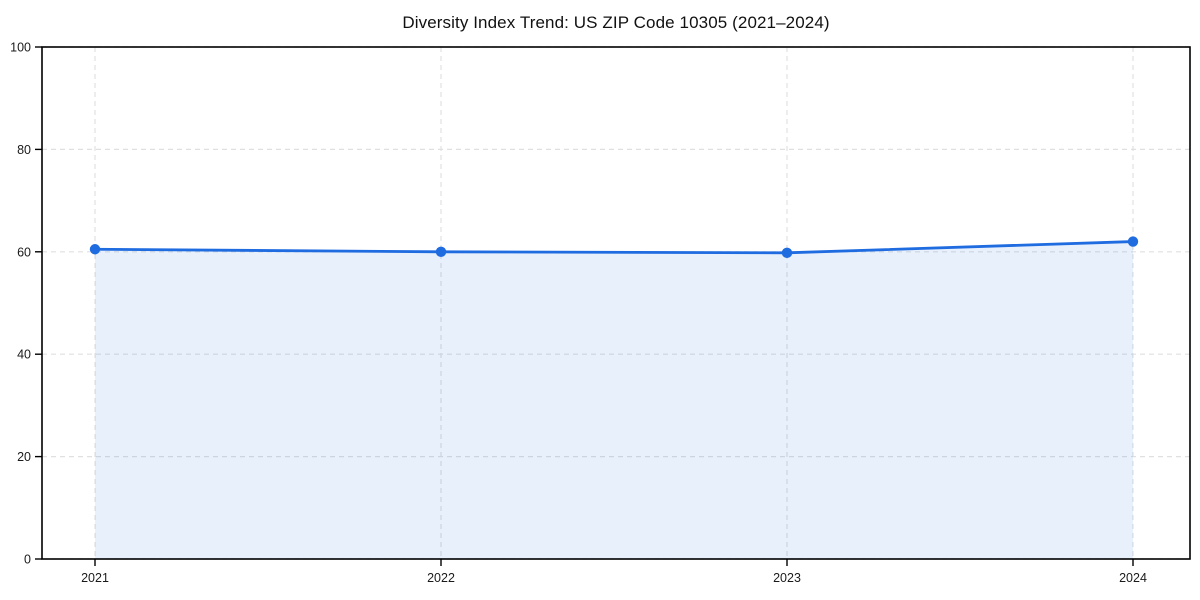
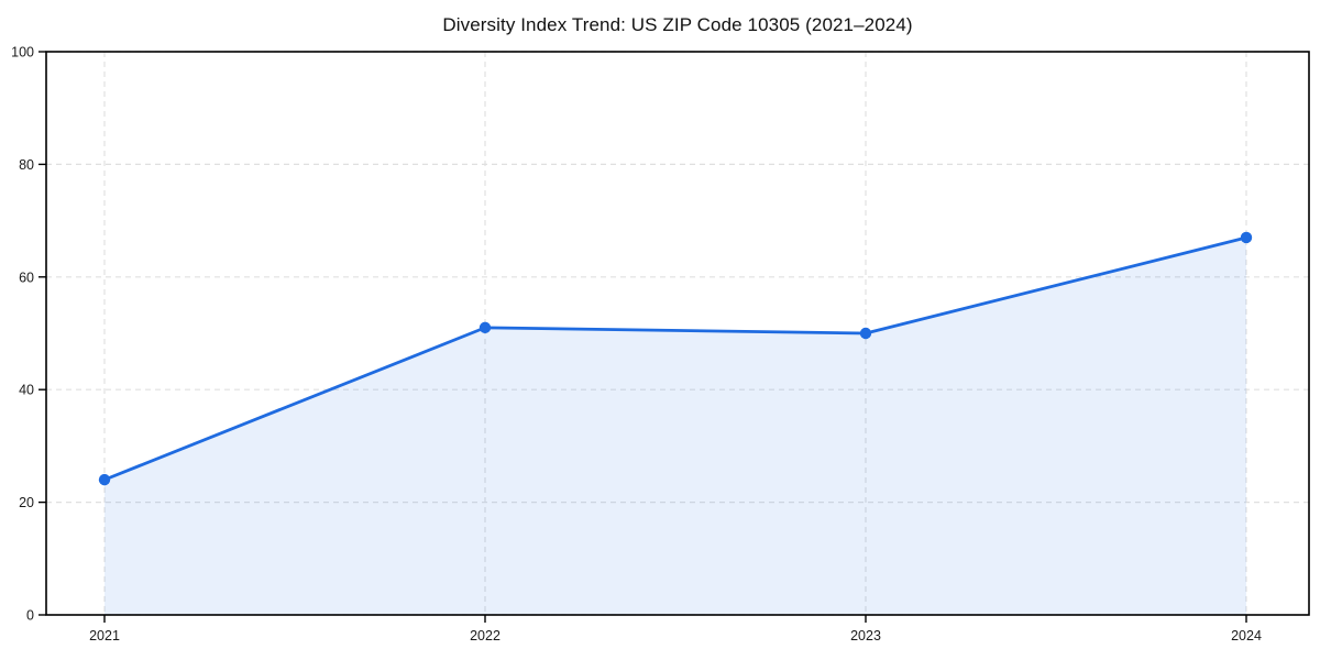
2021: 60 -> 24
2022: 60 -> 51
2023: 60 -> 50
2024: 62 -> 67
